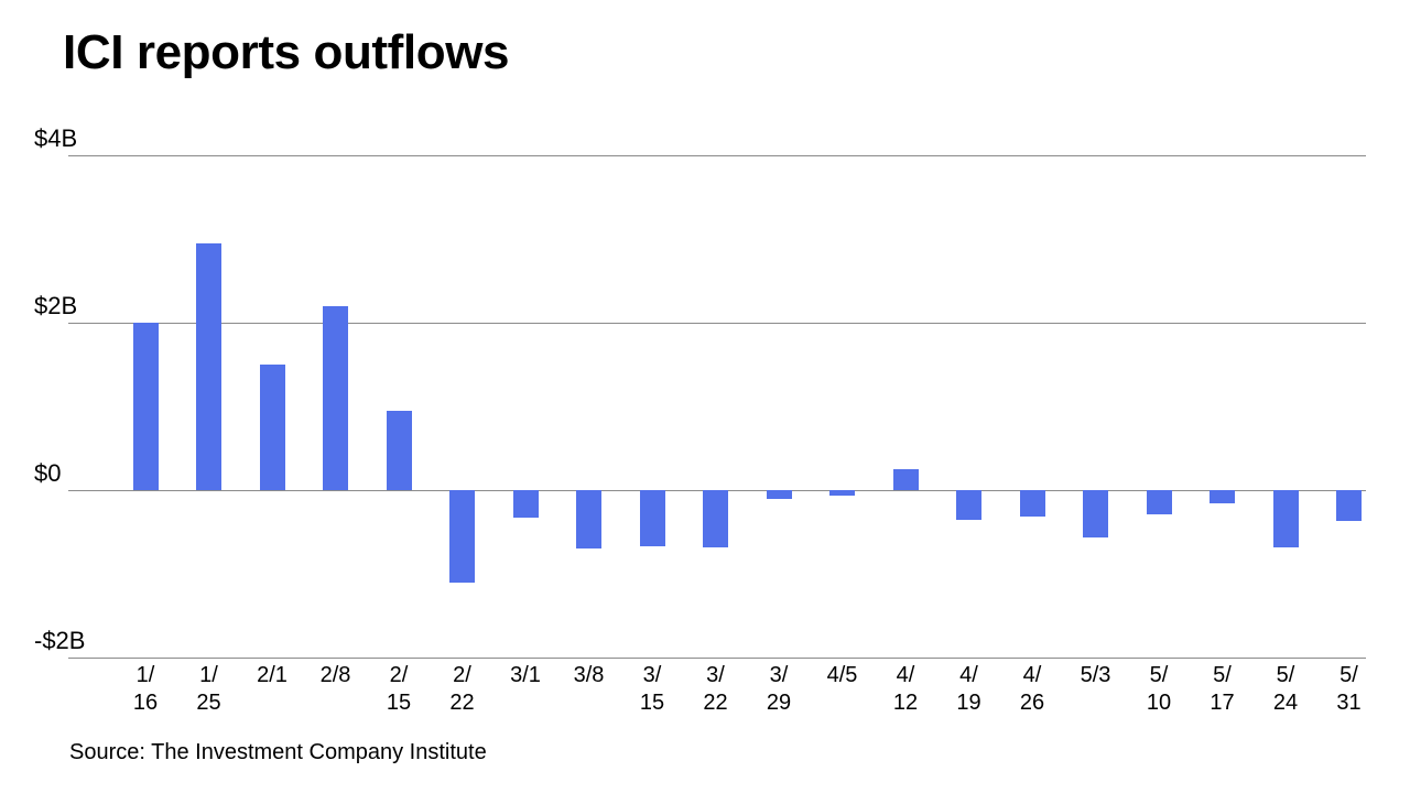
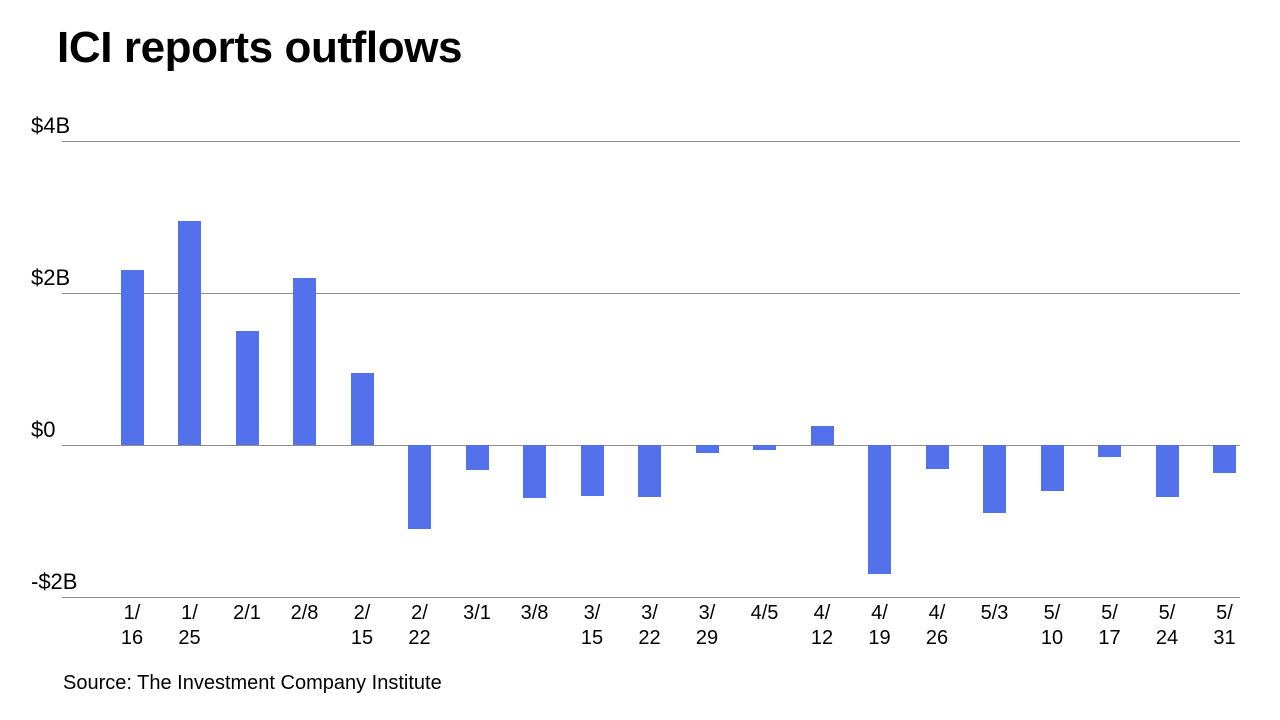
1/16: $2.0B -> $2.3B
4/19: -$0.4B -> -$1.7B
5/3: -$0.6B -> -$0.9B
5/10: -$0.3B -> -$0.6B
